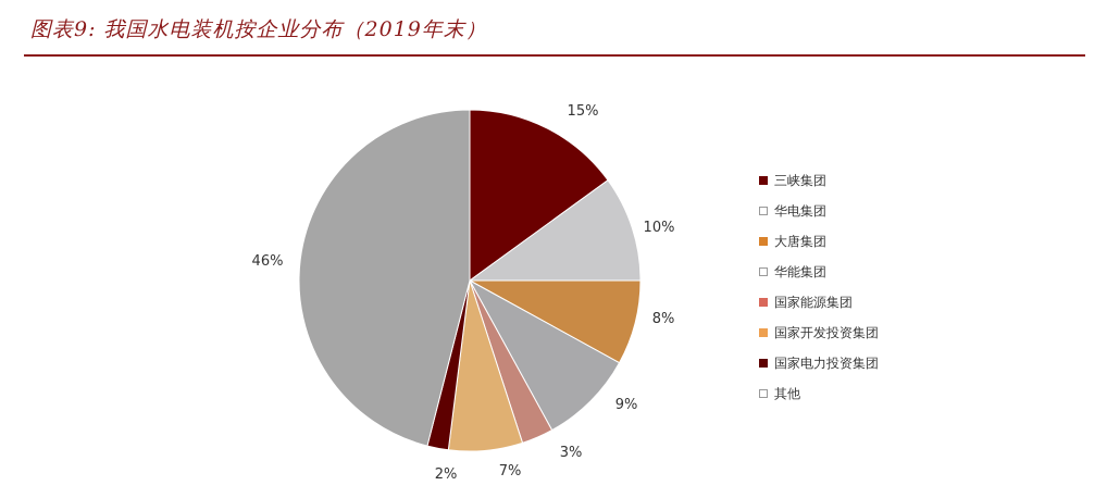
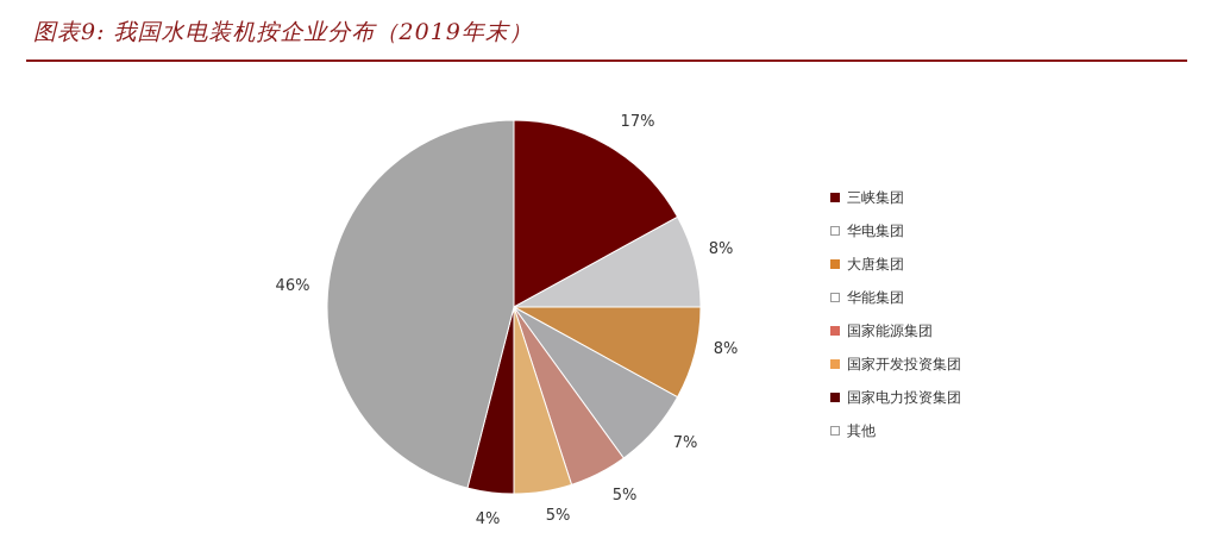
三峡集团: 15% -> 17%
华电集团: 10% -> 8%
华能集团: 9% -> 7%
国家能源集团: 3% -> 5%
国家开发投资集团: 7% -> 5%
国家电力投资集团: 2% -> 4%
